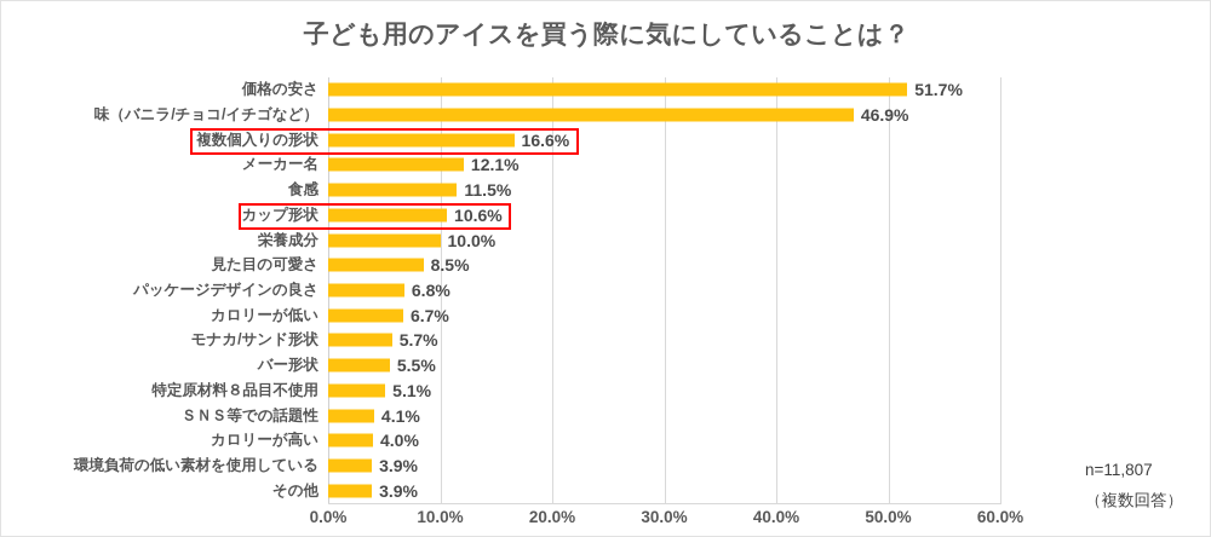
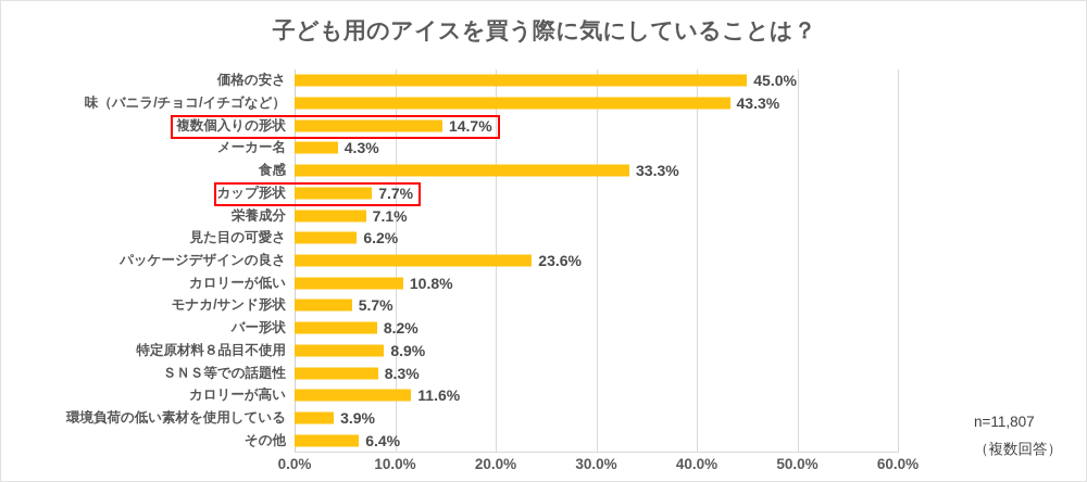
価格の安さ: 51.7% -> 45.0%
味（バニラ/チョコ/イチゴなど）: 46.9% -> 43.3%
複数個入りの形状: 16.6% -> 14.7%
メーカー名: 12.1% -> 4.3%
食感: 11.5% -> 33.3%
カップ形状: 10.6% -> 7.7%
栄養成分: 10.0% -> 7.1%
見た目の可愛さ: 8.5% -> 6.2%
パッケージデザインの良さ: 6.8% -> 23.6%
カロリーが低い: 6.7% -> 10.8%
バー形状: 5.5% -> 8.2%
特定原材料８品目不使用: 5.1% -> 8.9%
ＳＮＳ等での話題性: 4.1% -> 8.3%
カロリーが高い: 4.0% -> 11.6%
その他: 3.9% -> 6.4%
